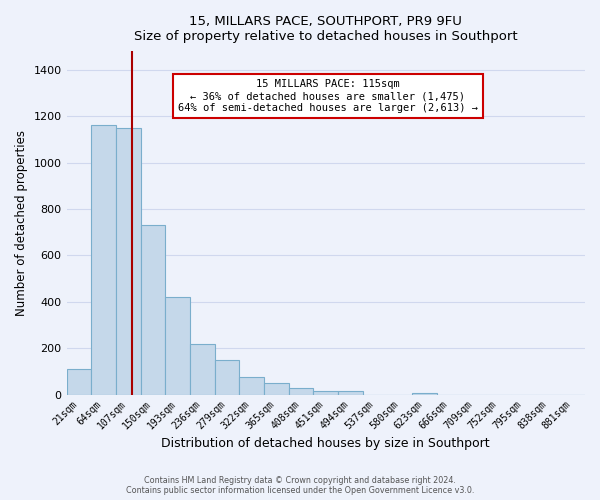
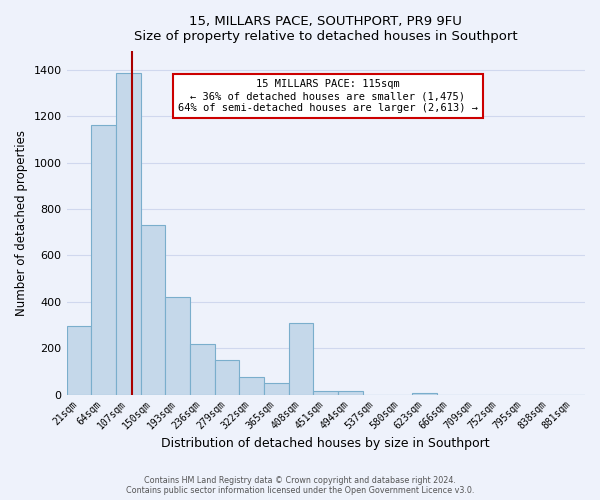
21sqm: 110 -> 295
107sqm: 1150 -> 1385
408sqm: 30 -> 310
